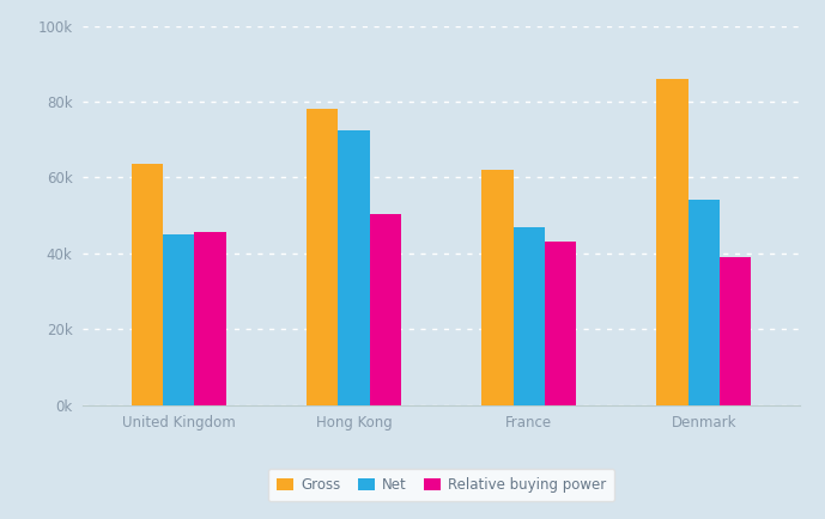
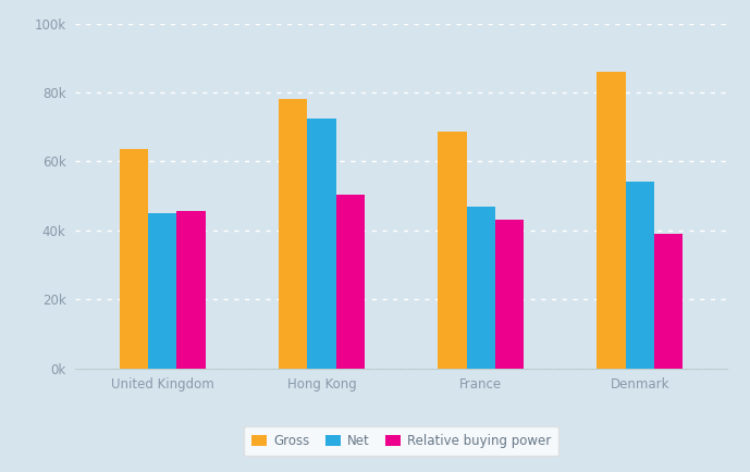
Gross/France: 62.0k -> 68.5k
